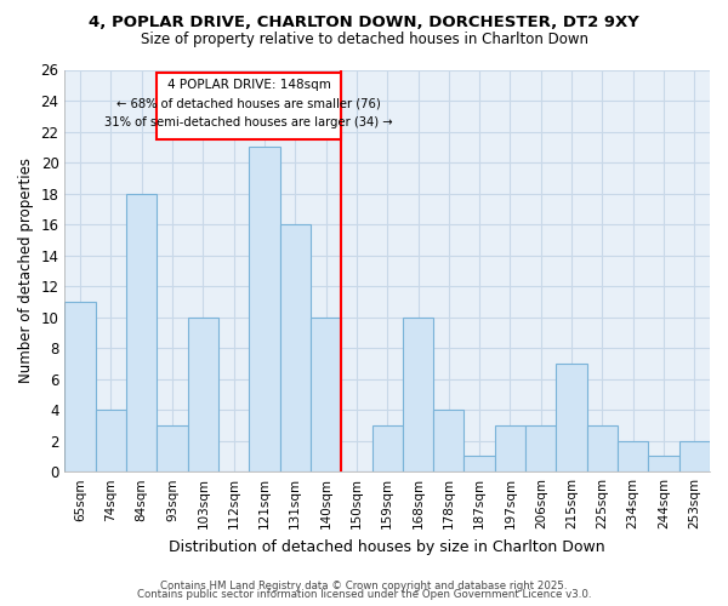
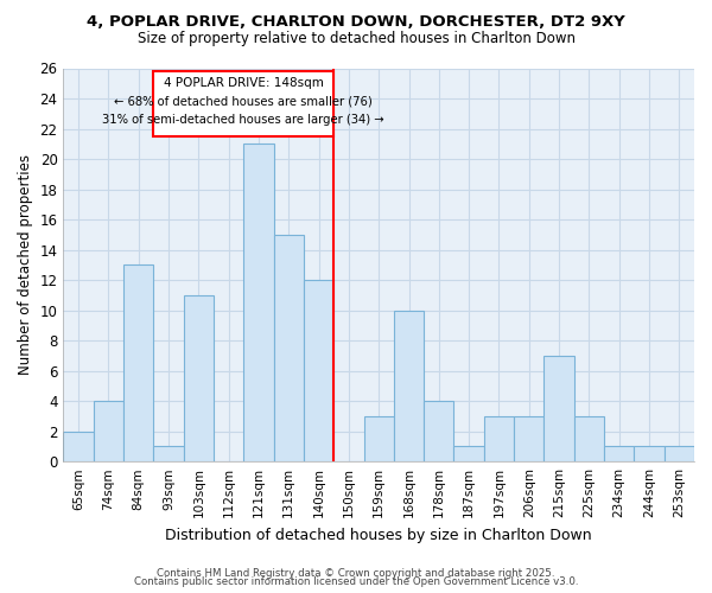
65sqm: 11 -> 2
84sqm: 18 -> 13
93sqm: 3 -> 1
103sqm: 10 -> 11
131sqm: 16 -> 15
140sqm: 10 -> 12
234sqm: 2 -> 1
253sqm: 2 -> 1
